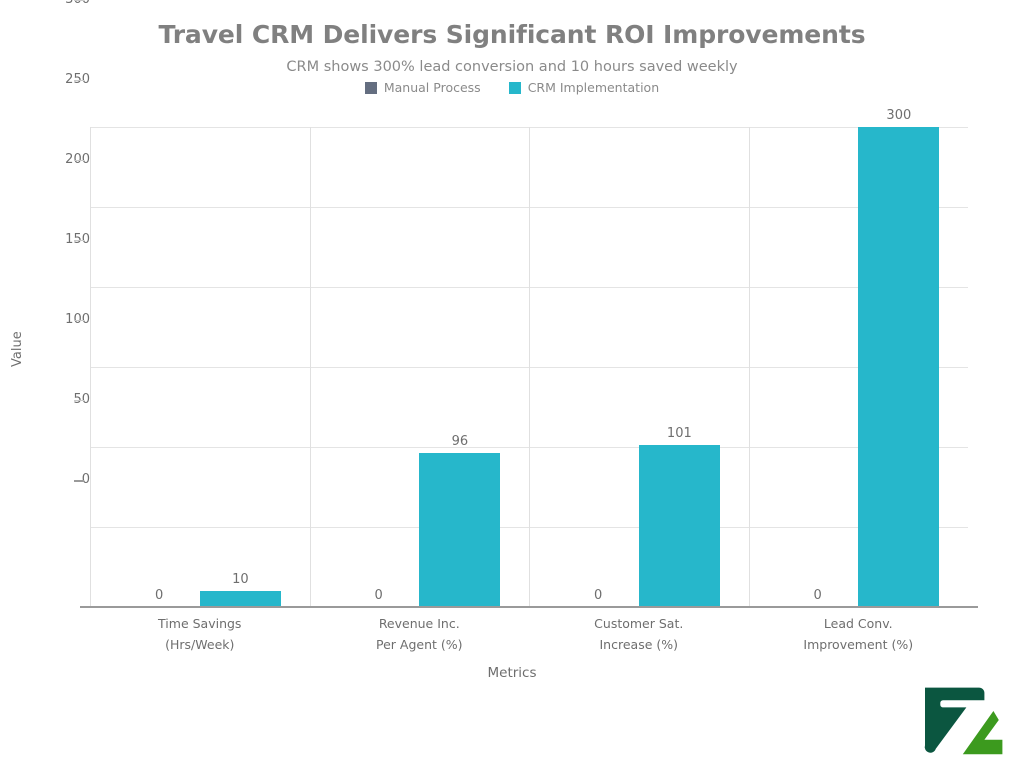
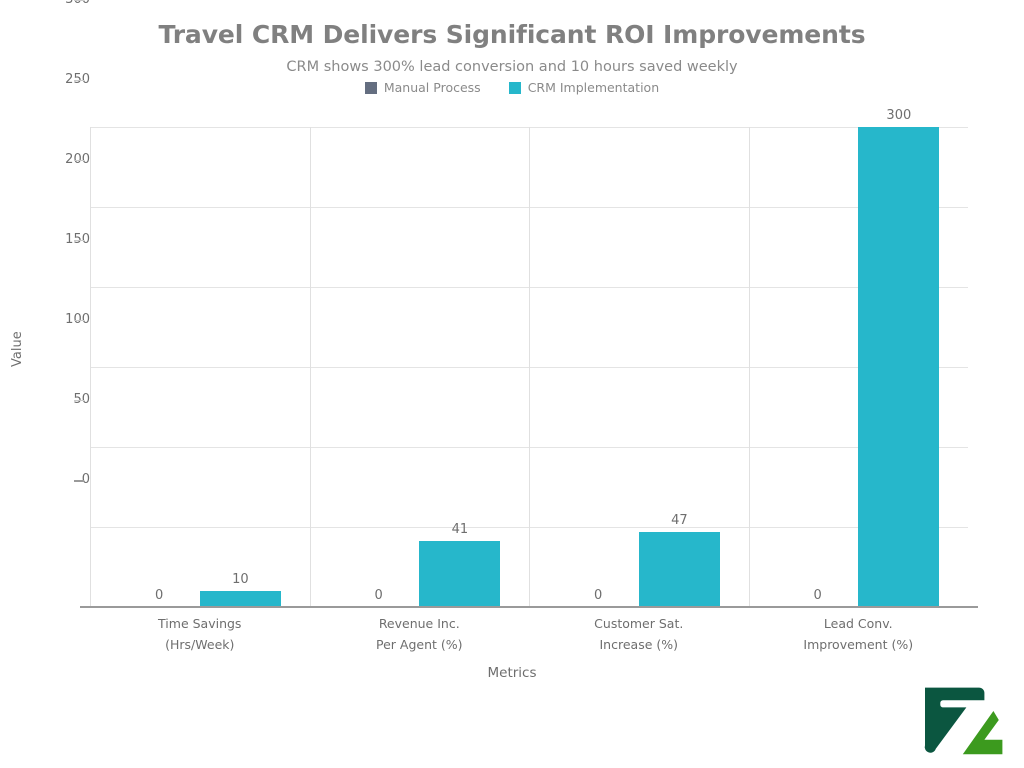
CRM Implementation/Revenue Inc. Per Agent (%): 96 -> 41
CRM Implementation/Customer Sat. Increase (%): 101 -> 47
